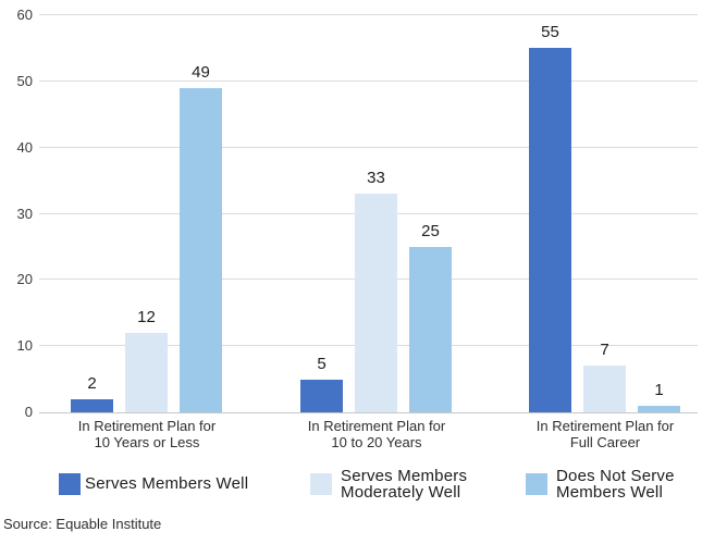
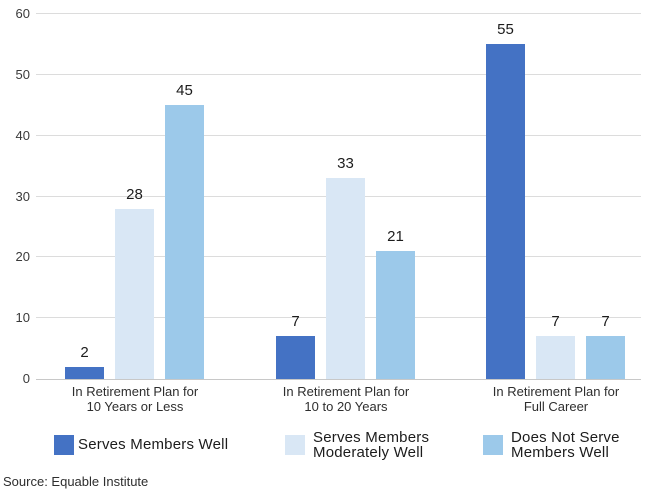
Serves Members Moderately Well/In Retirement Plan for 10 Years or Less: 12 -> 28
Does Not Serve Members Well/In Retirement Plan for 10 Years or Less: 49 -> 45
Serves Members Well/In Retirement Plan for 10 to 20 Years: 5 -> 7
Does Not Serve Members Well/In Retirement Plan for 10 to 20 Years: 25 -> 21
Does Not Serve Members Well/In Retirement Plan for Full Career: 1 -> 7
